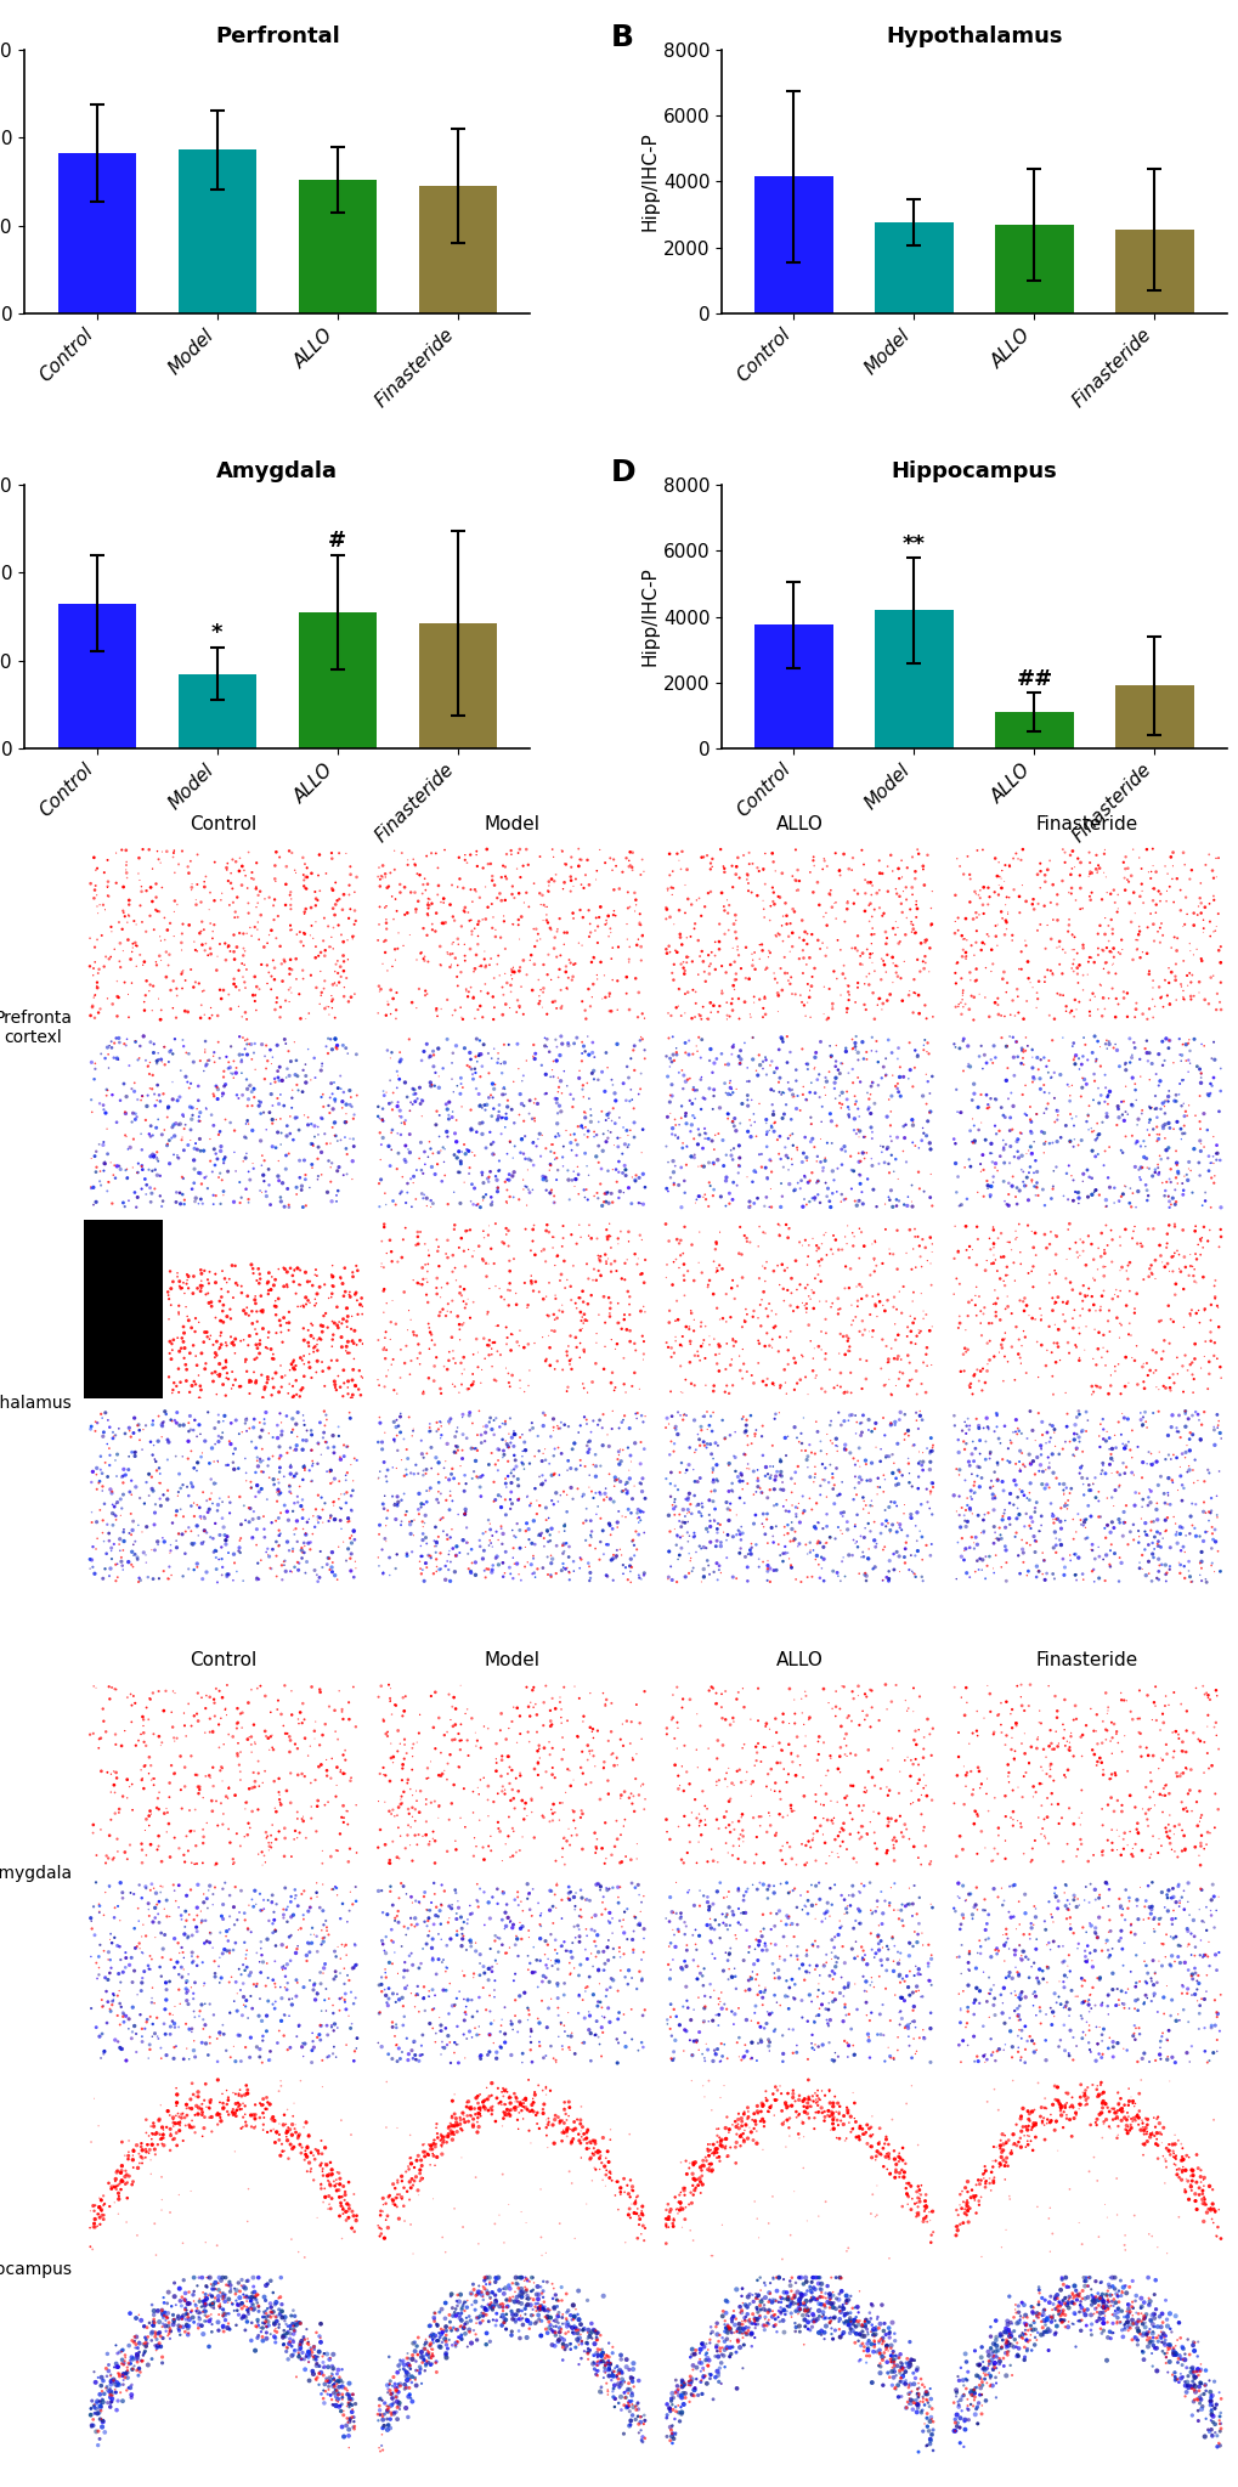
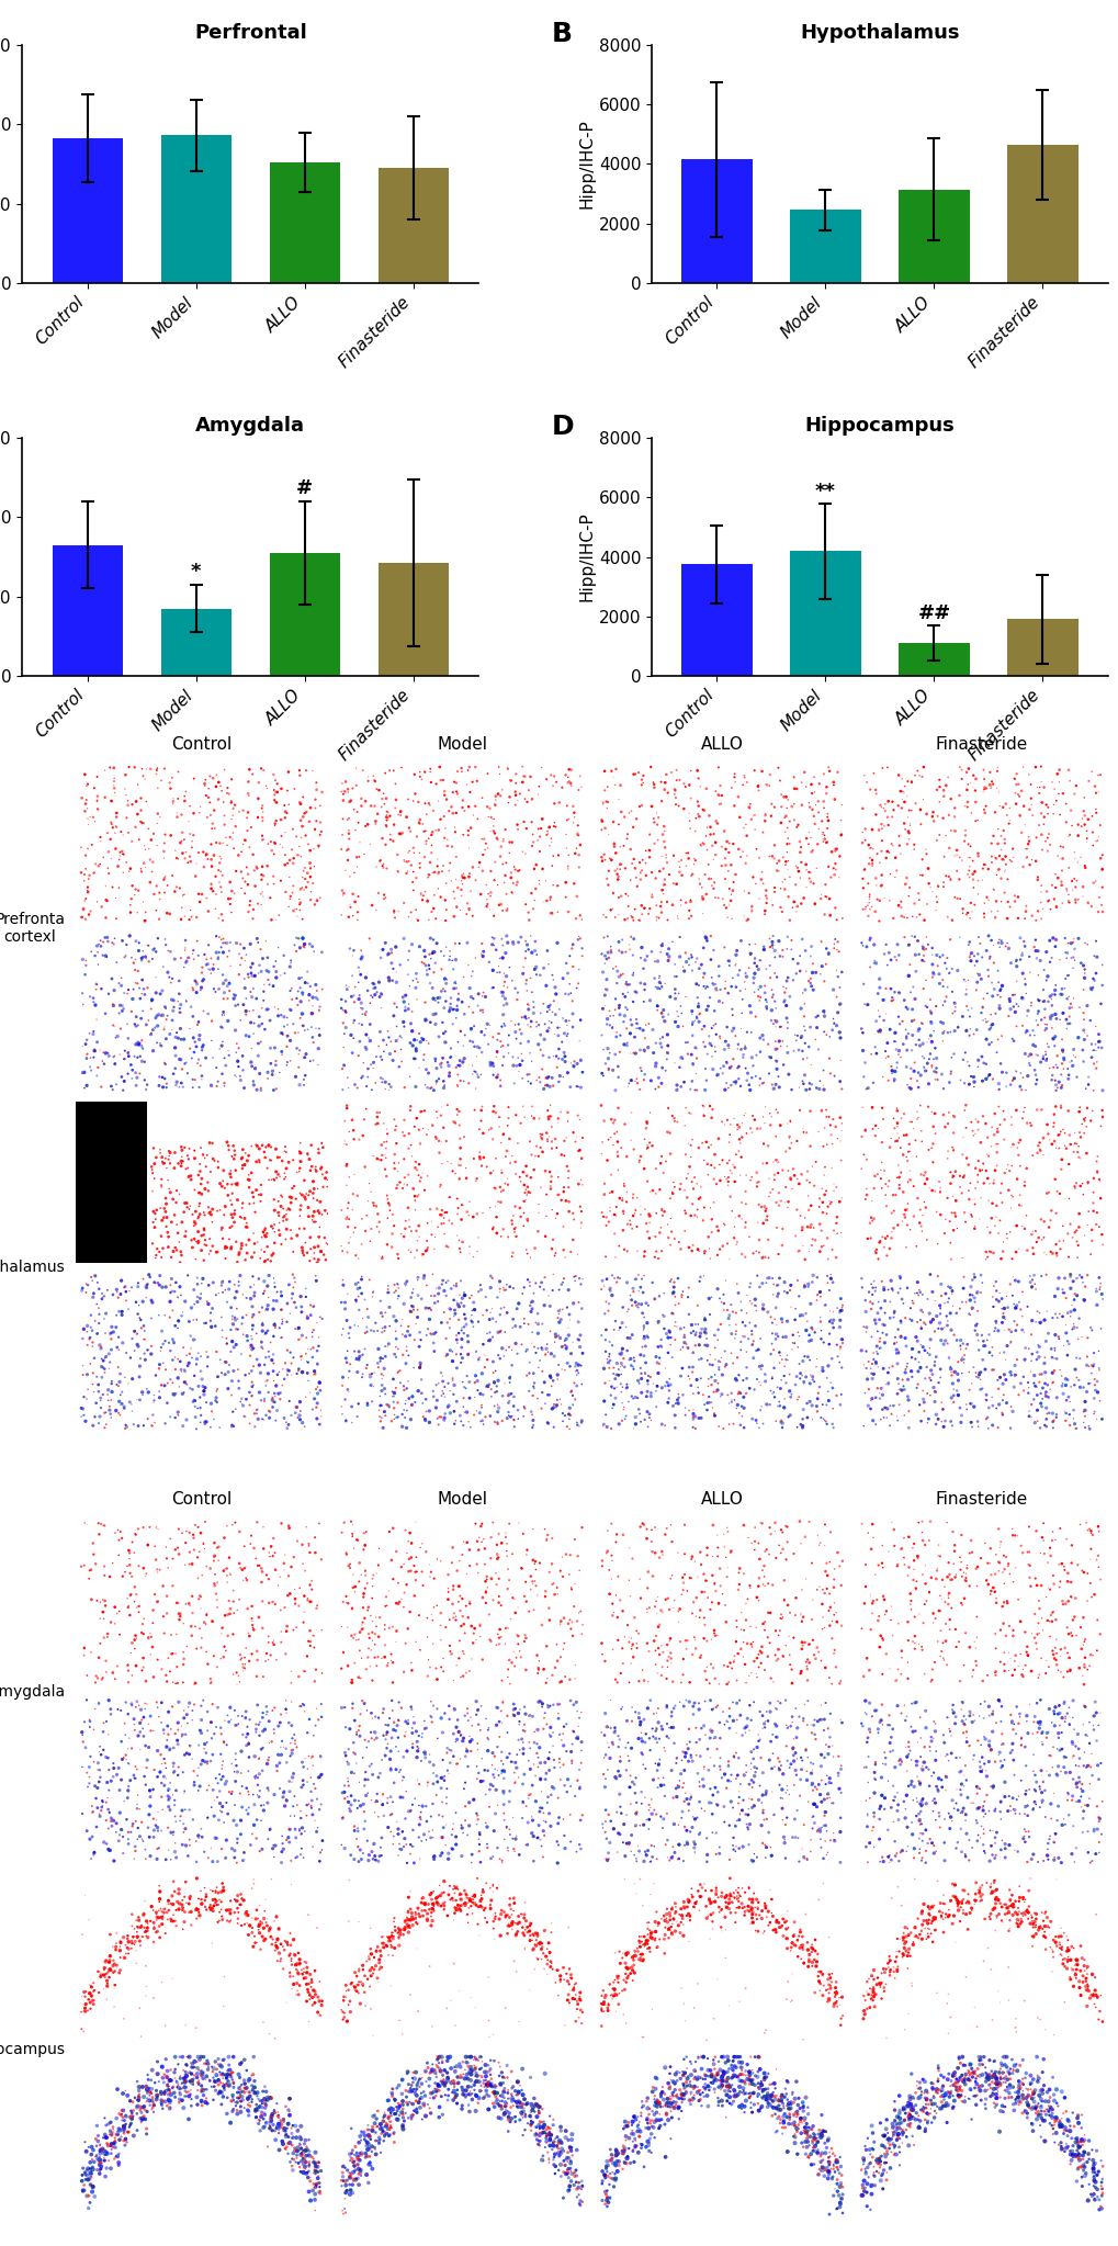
Hypothalamus/Model: 2750 -> 2450
Hypothalamus/ALLO: 2700 -> 3150
Hypothalamus/Finasteride: 2550 -> 4650
